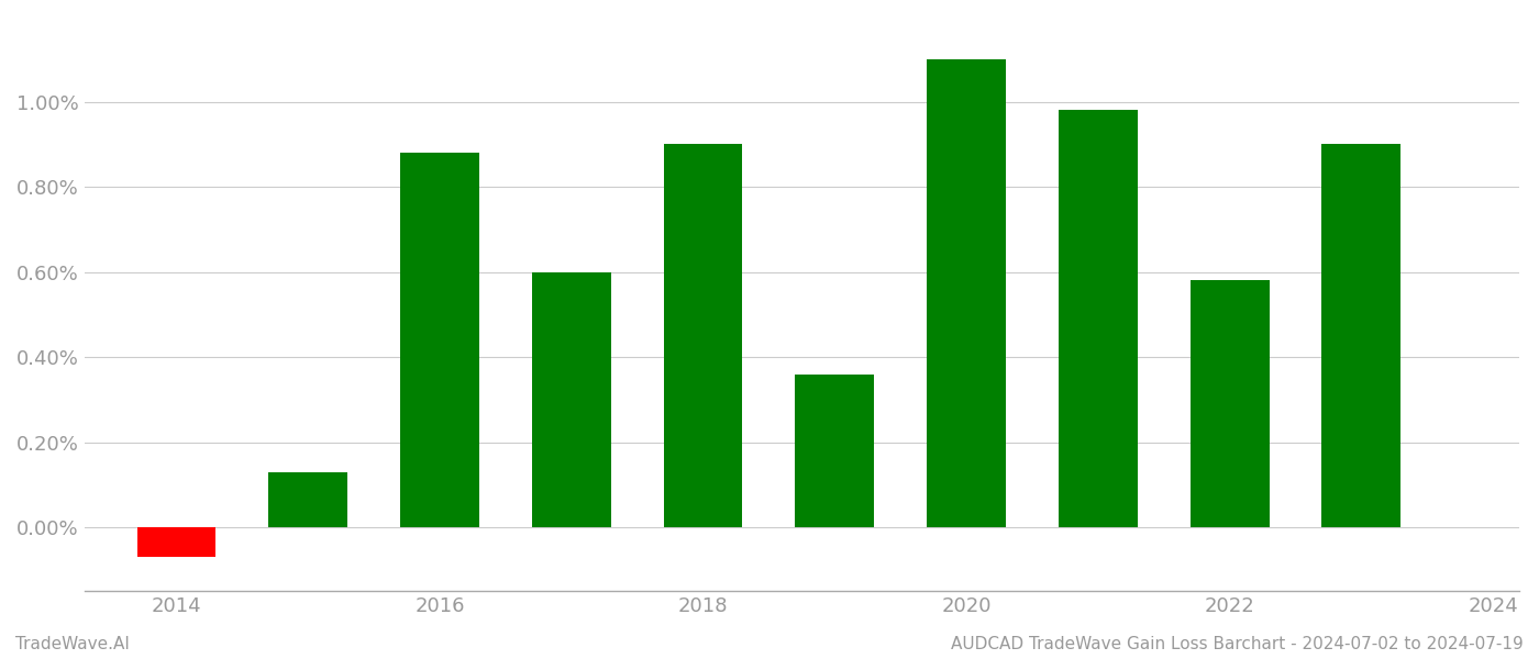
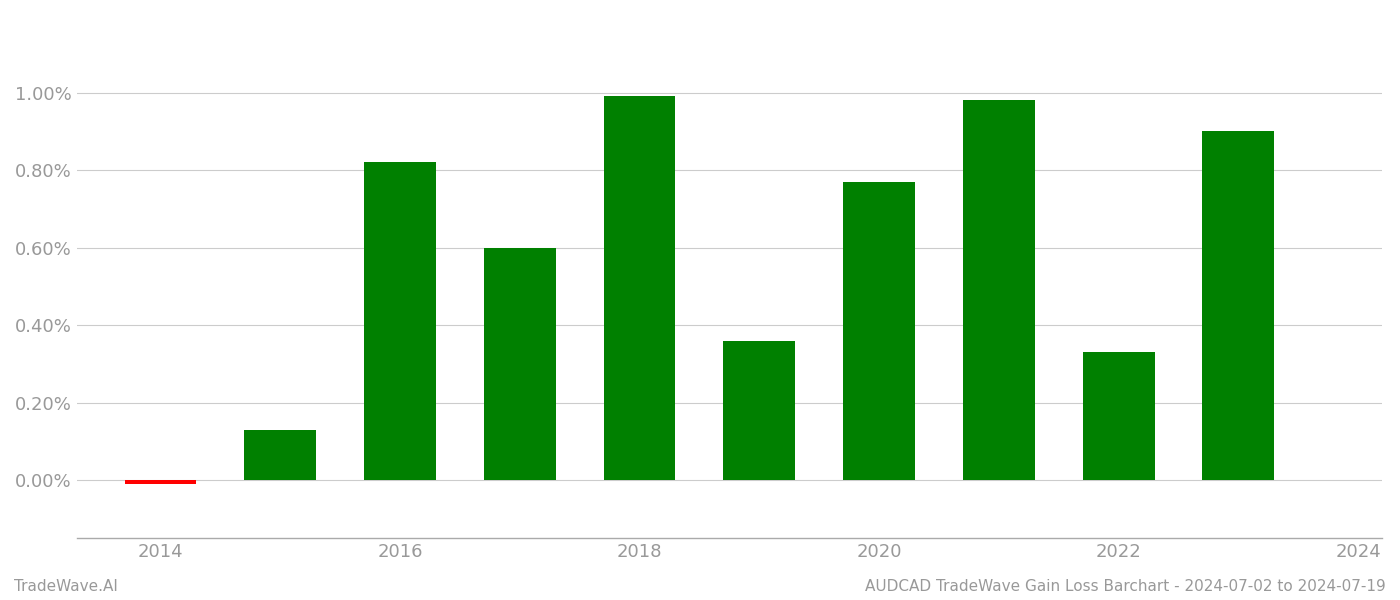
2014: -0.07% -> -0.01%
2016: 0.88% -> 0.82%
2018: 0.90% -> 0.99%
2020: 1.10% -> 0.77%
2022: 0.58% -> 0.33%
